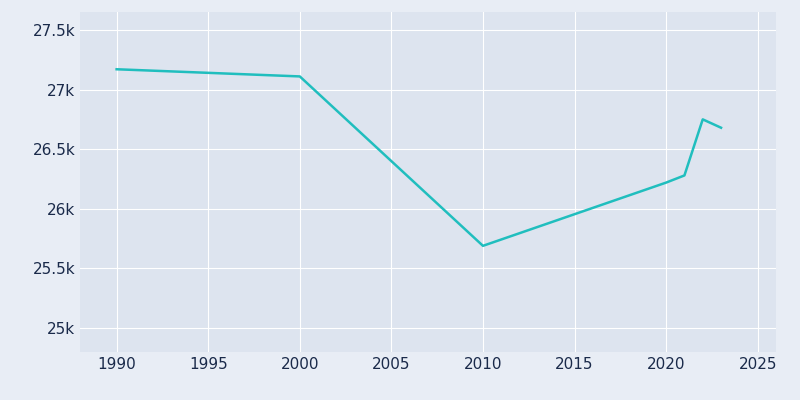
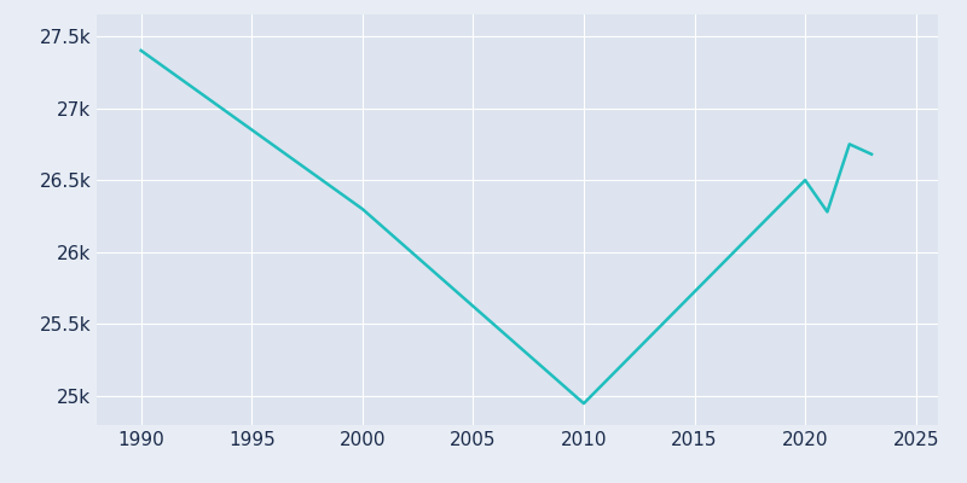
1990: 27.17k -> 27.40k
2000: 27.11k -> 26.30k
2010: 25.69k -> 24.95k
2020: 26.22k -> 26.50k
